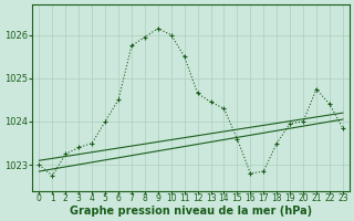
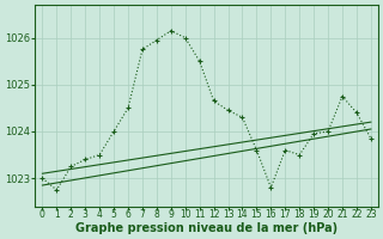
17: 1022.85 -> 1023.60
